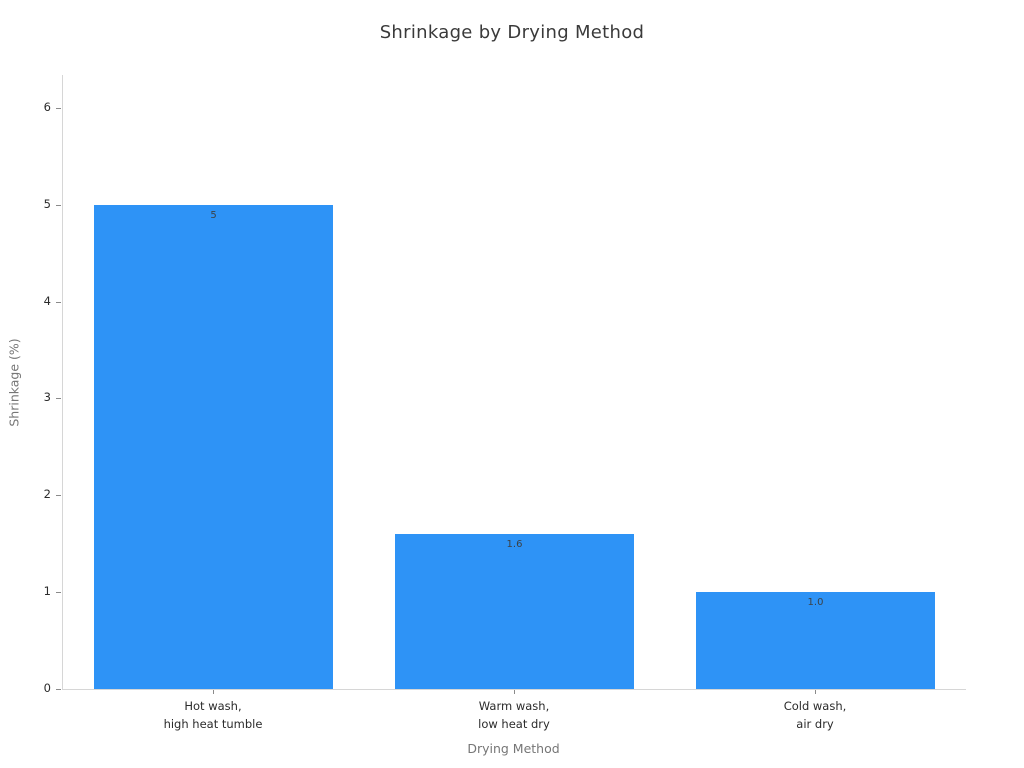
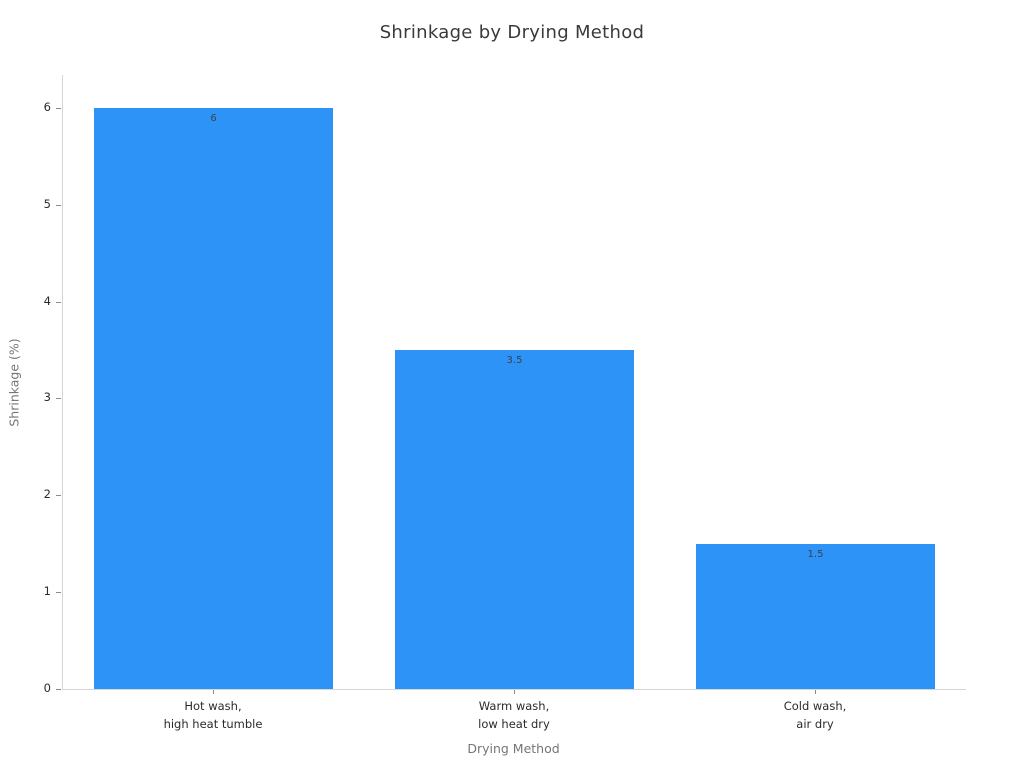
Hot wash, high heat tumble: 5 -> 6
Warm wash, low heat dry: 1.6 -> 3.5
Cold wash, air dry: 1.0 -> 1.5
